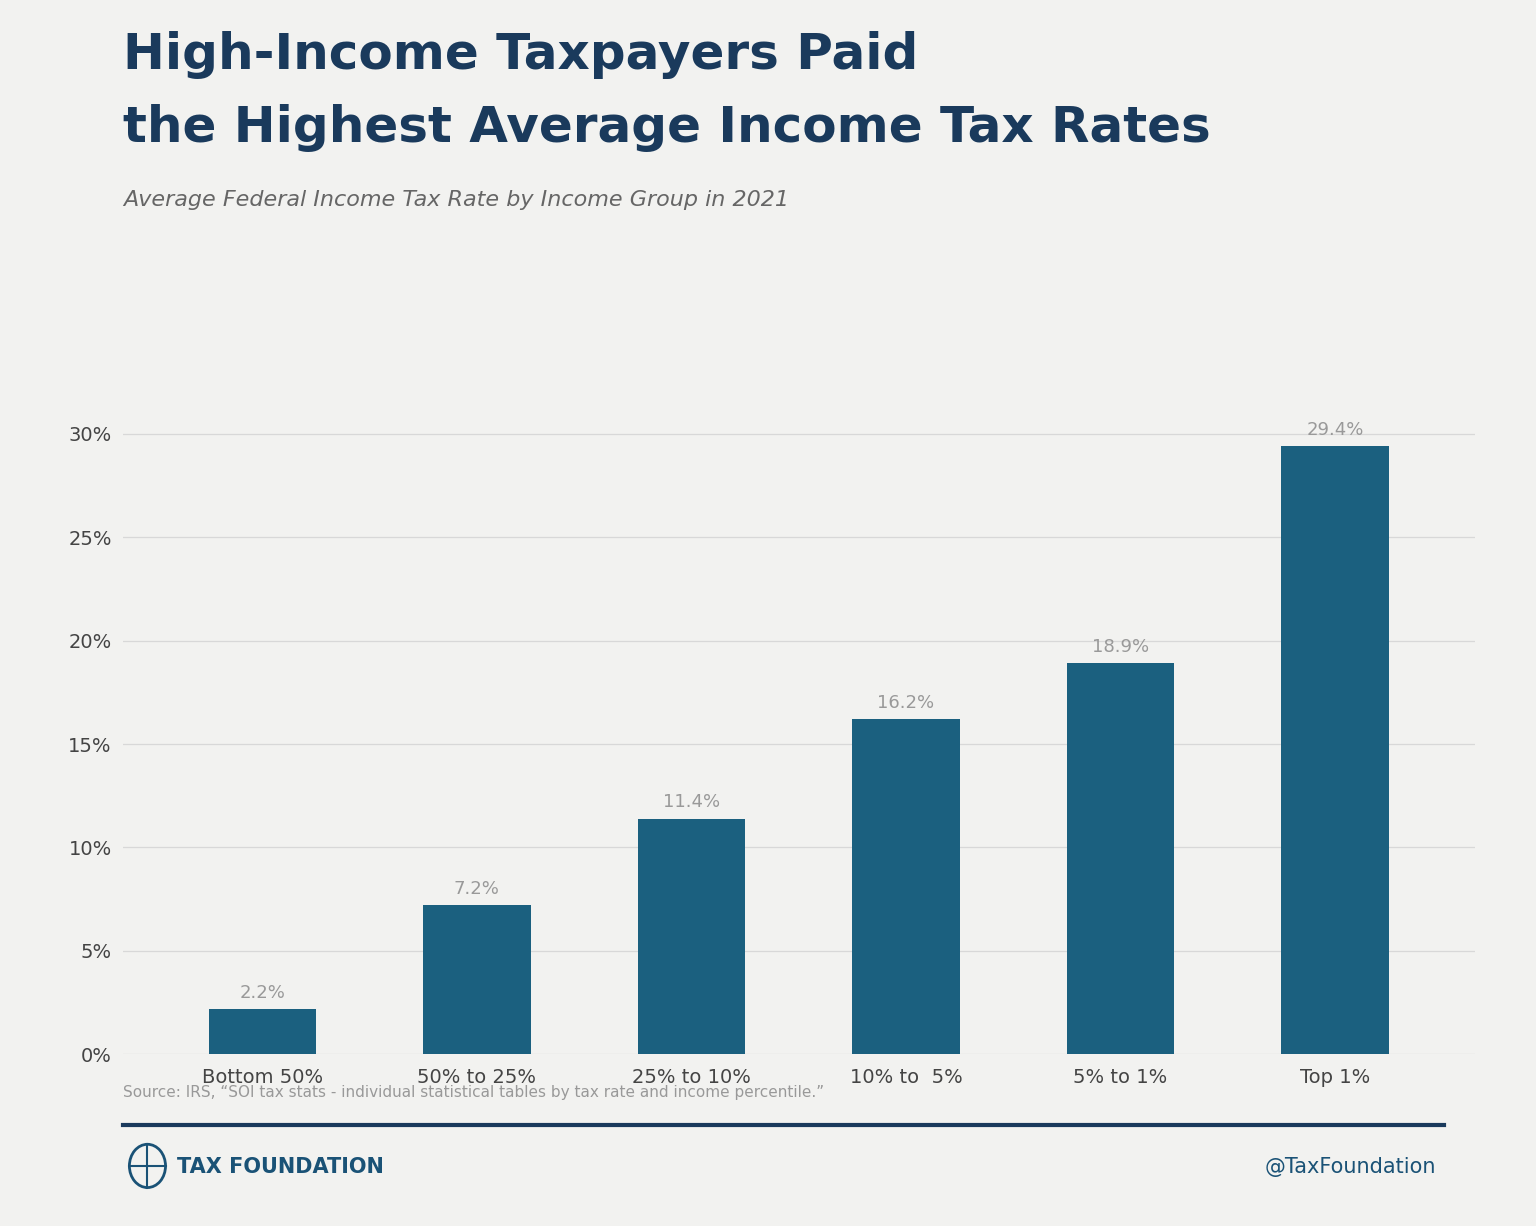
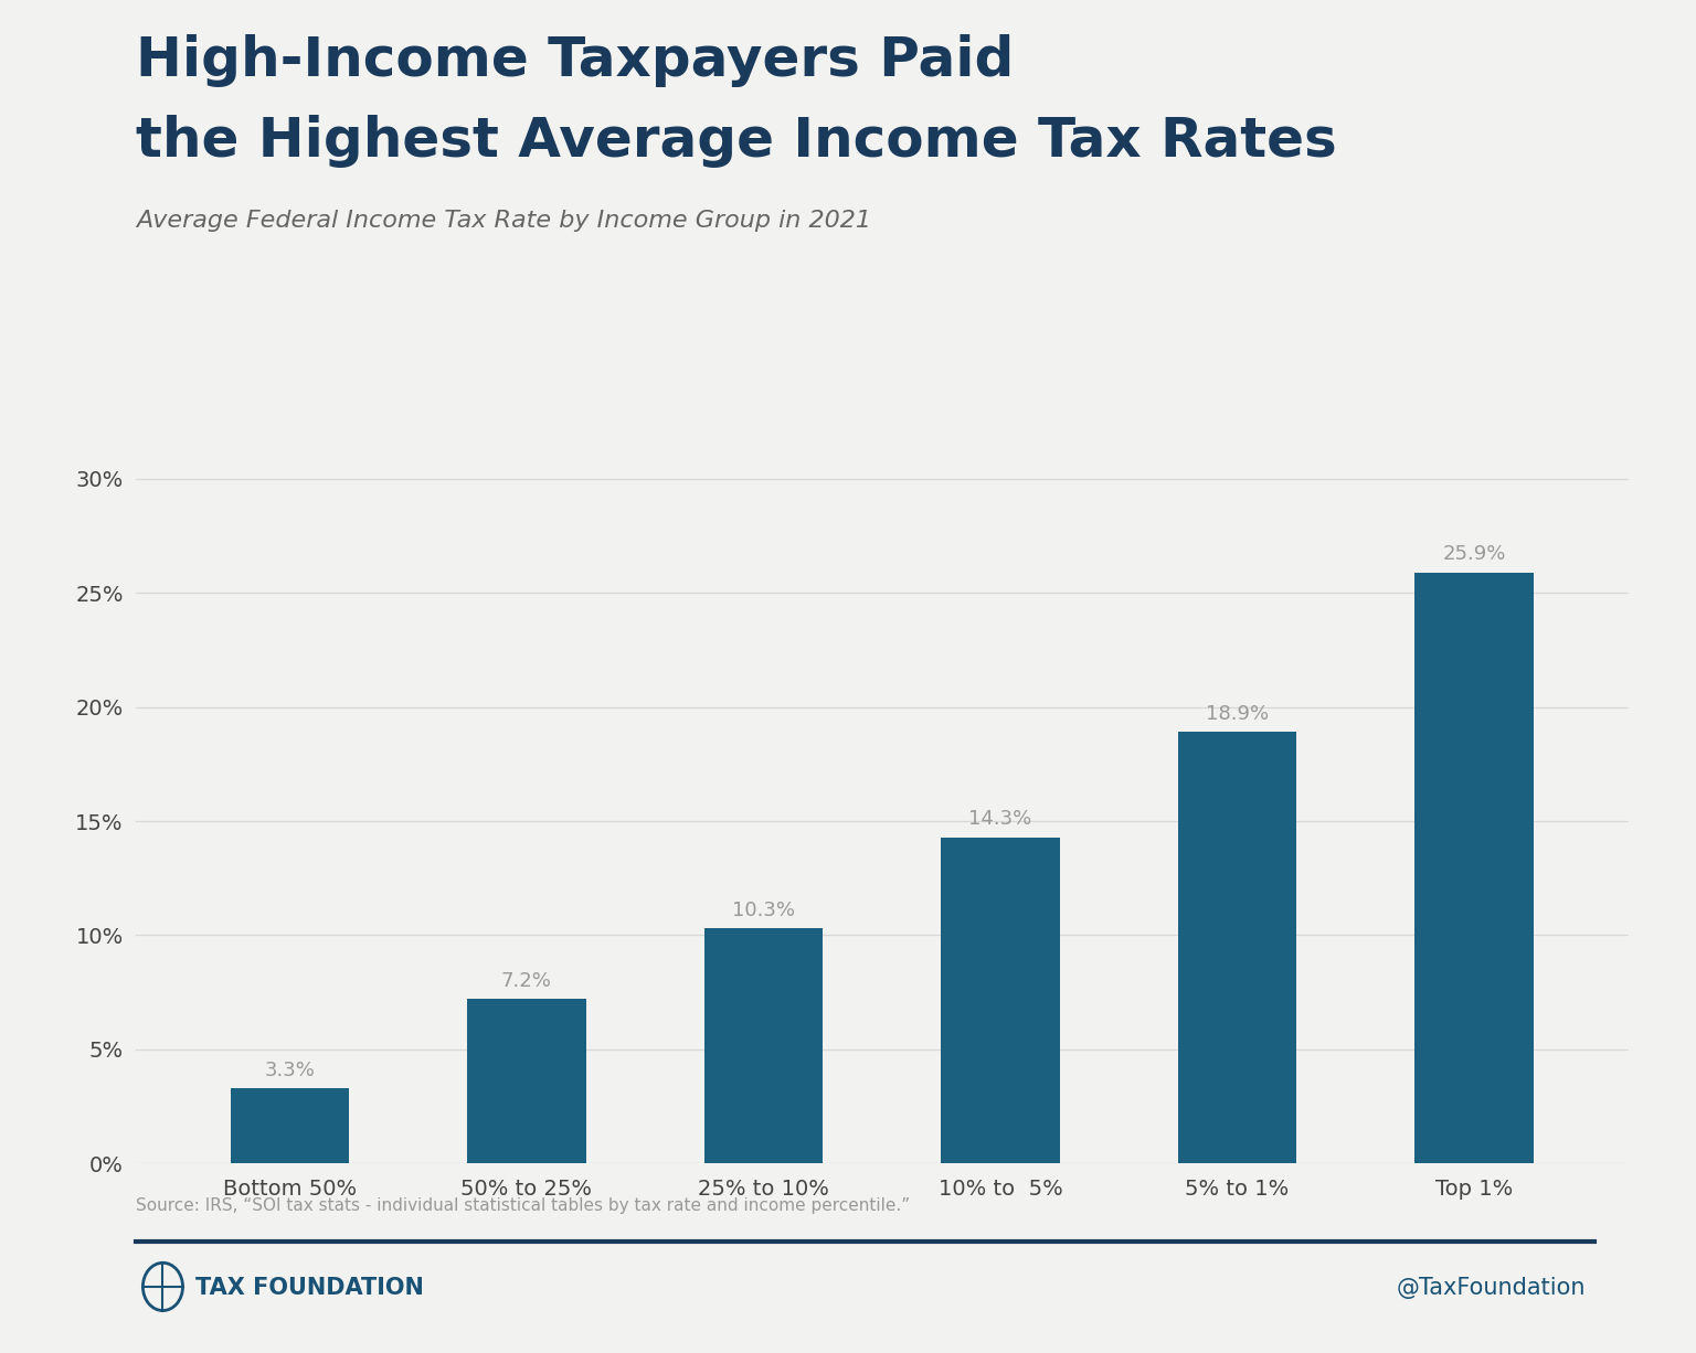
Bottom 50%: 2.2% -> 3.3%
25% to 10%: 11.4% -> 10.3%
10% to 5%: 16.2% -> 14.3%
Top 1%: 29.4% -> 25.9%
